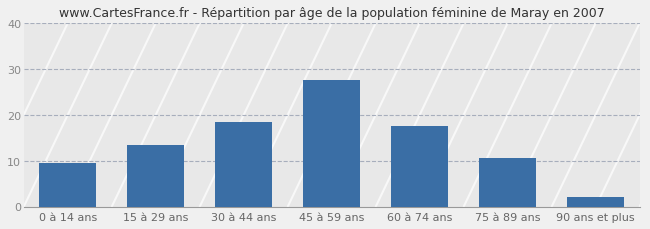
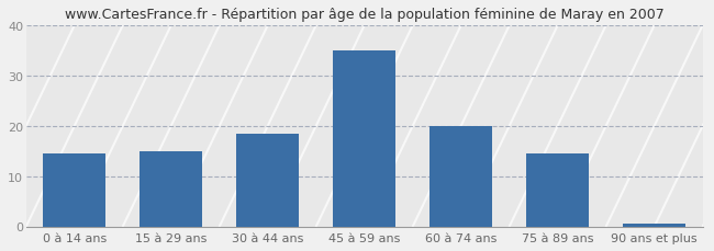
0 à 14 ans: 9.5 -> 14.5
15 à 29 ans: 13.5 -> 15.0
45 à 59 ans: 27.5 -> 35.0
60 à 74 ans: 17.5 -> 20.0
75 à 89 ans: 10.5 -> 14.5
90 ans et plus: 2.0 -> 0.5
